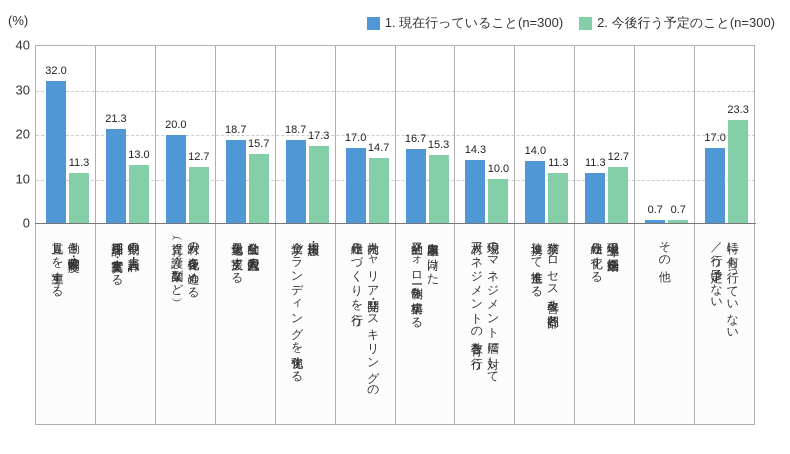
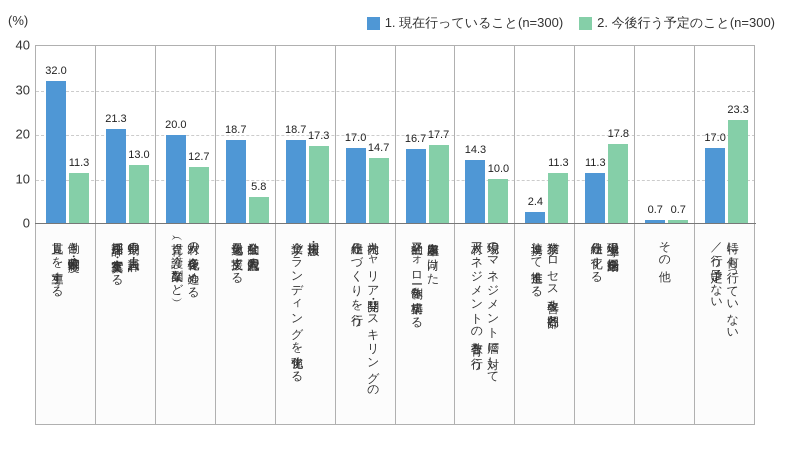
2. 今後行う予定のこと(n=300)/全社的な人員配置の 最適化を支援する: 15.7 -> 5.8
2. 今後行う予定のこと(n=300)/定着率向上に向けた 全社的フォロー体制を構築する: 15.3 -> 17.7
1. 現在行っていること(n=300)/業務プロセス改善を各部門と 連携して推進する: 14.0 -> 2.4
2. 今後行う予定のこと(n=300)/現場主導の採用活動を 仕組み化する: 12.7 -> 17.8
